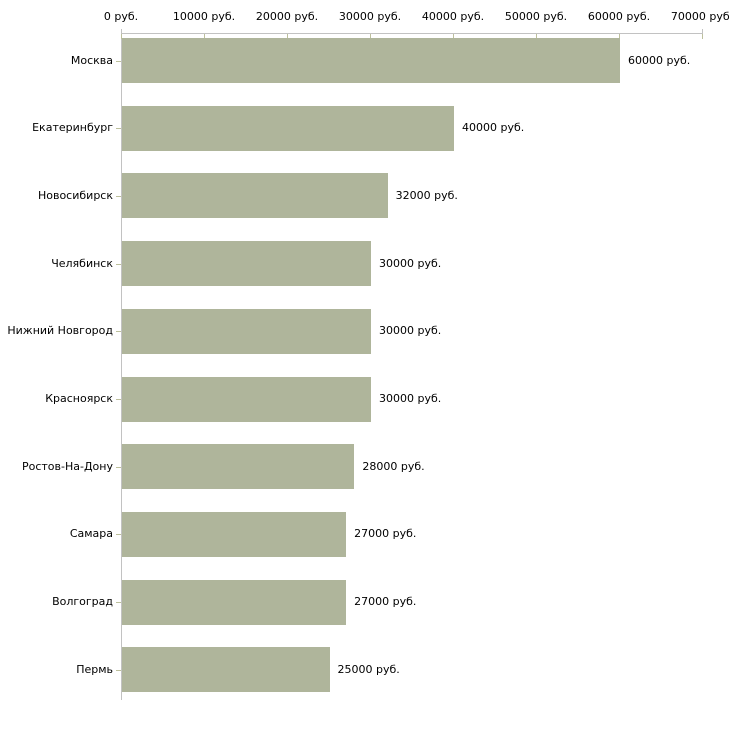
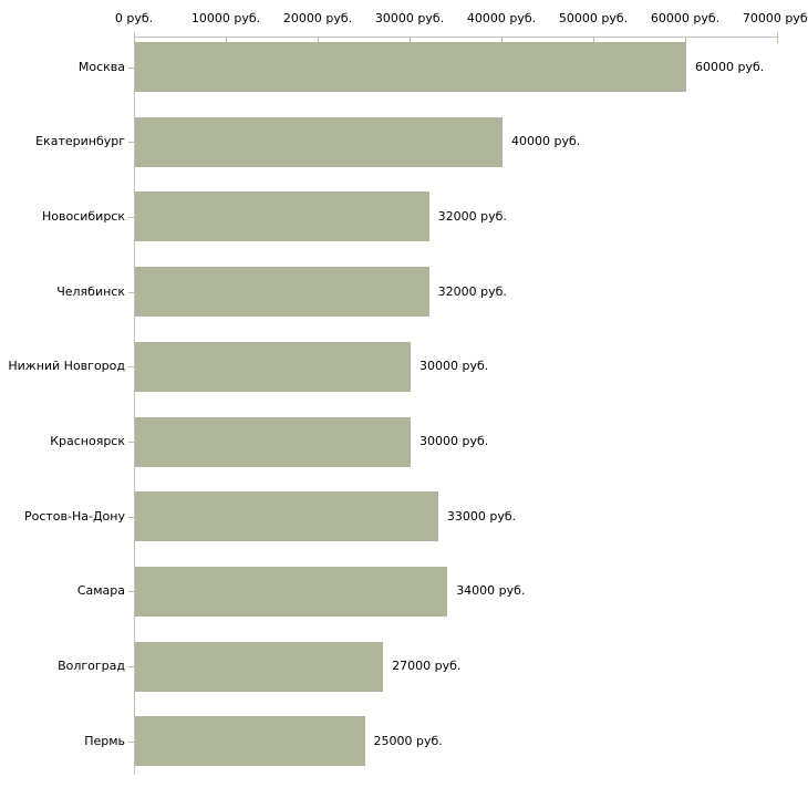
Челябинск: 30000 -> 32000
Ростов-На-Дону: 28000 -> 33000
Самара: 27000 -> 34000
